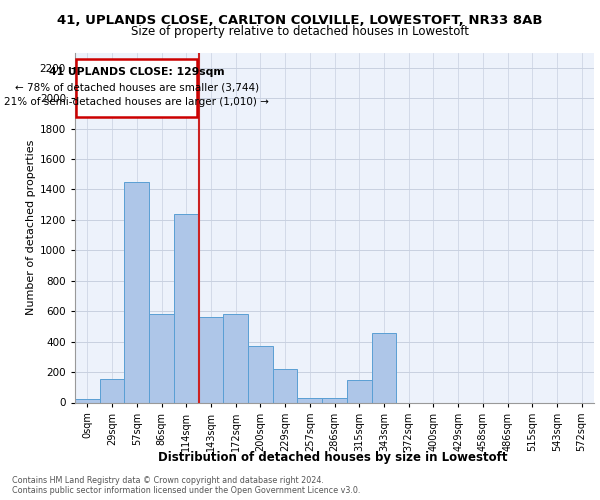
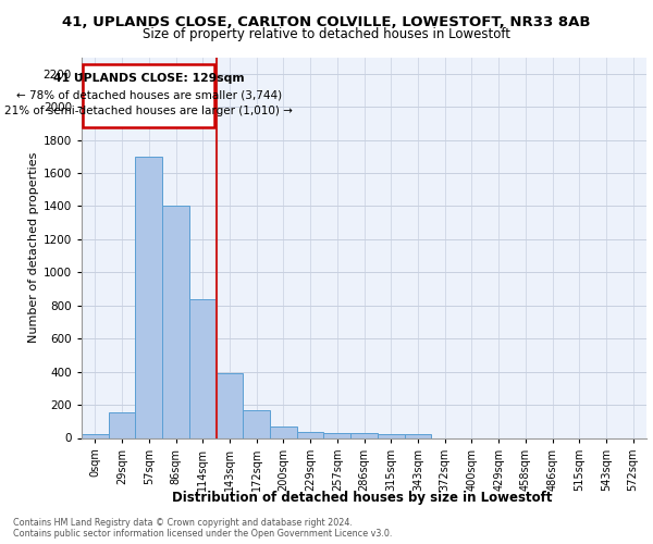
57sqm: 1450 -> 1700
86sqm: 580 -> 1400
114sqm: 1240 -> 840
143sqm: 560 -> 390
172sqm: 580 -> 160
200sqm: 370 -> 70
229sqm: 220 -> 40
315sqm: 150 -> 20
343sqm: 460 -> 20
